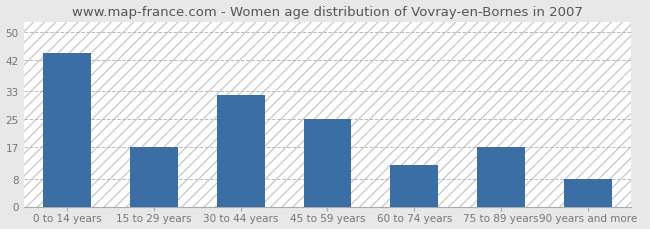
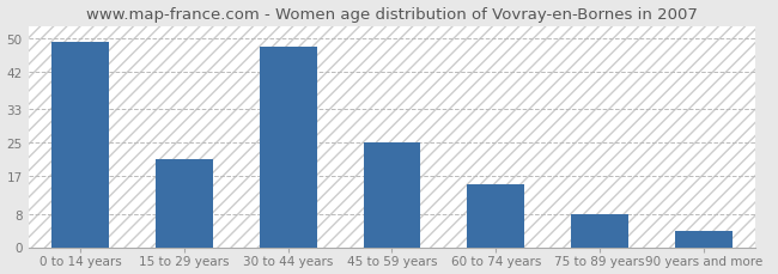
0 to 14 years: 44 -> 49
15 to 29 years: 17 -> 21
30 to 44 years: 32 -> 48
60 to 74 years: 12 -> 15
75 to 89 years: 17 -> 8
90 years and more: 8 -> 4
